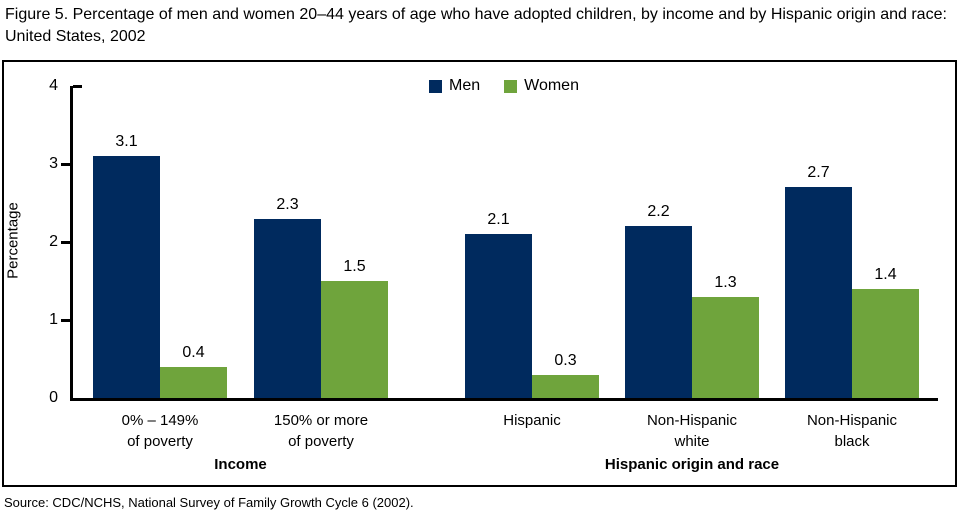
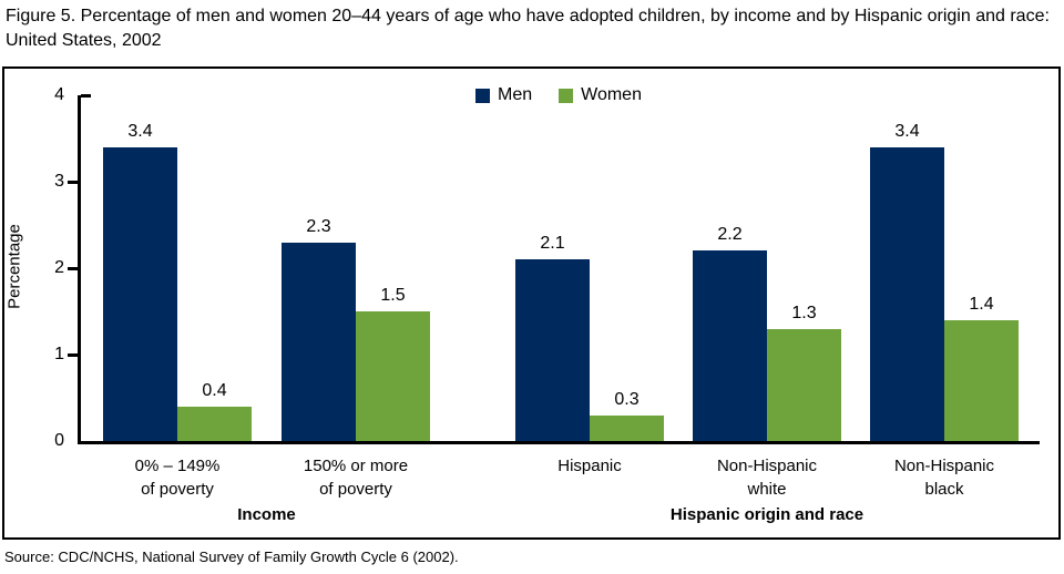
Men/0% – 149% of poverty: 3.1 -> 3.4
Men/Non-Hispanic black: 2.7 -> 3.4
